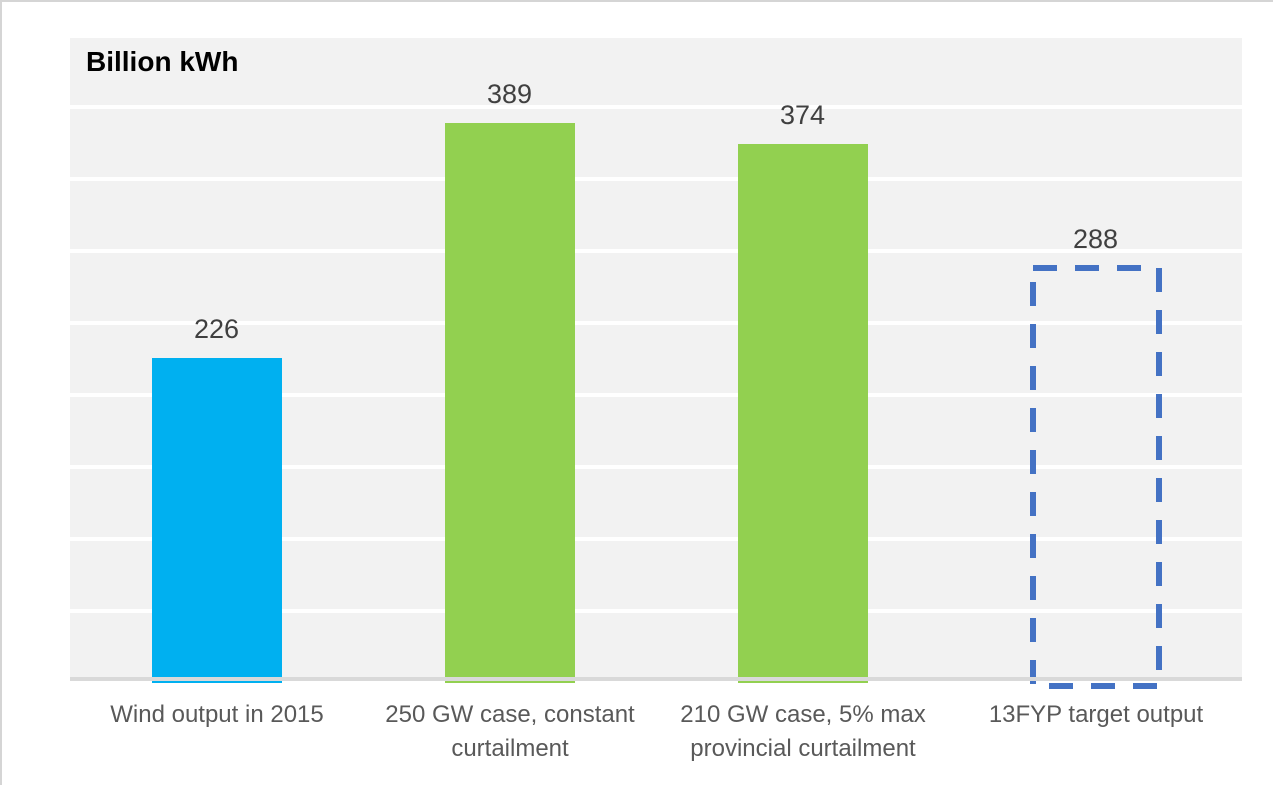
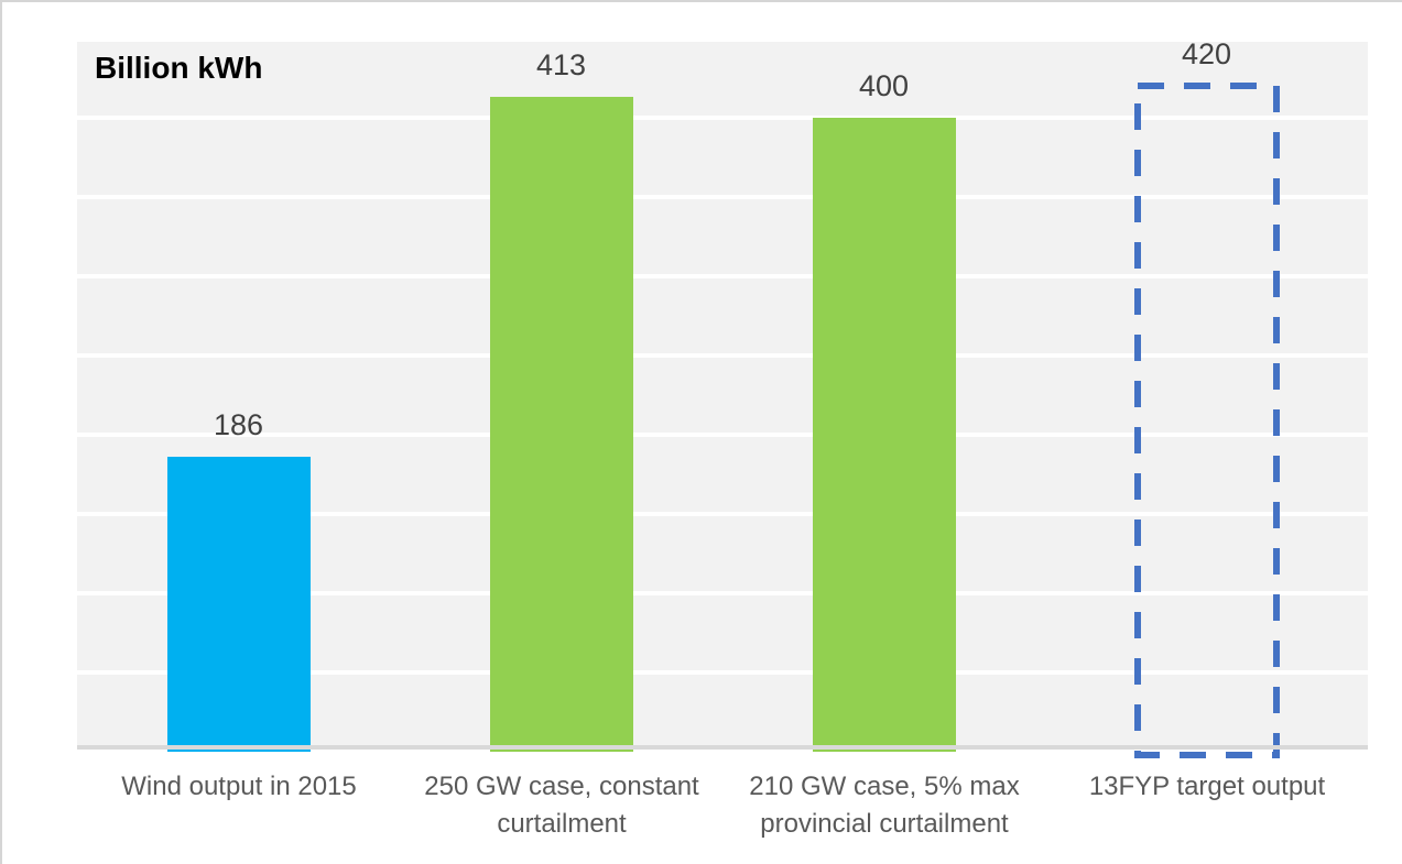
Wind output in 2015: 226 -> 186
250 GW case, constant curtailment: 389 -> 413
210 GW case, 5% max provincial curtailment: 374 -> 400
13FYP target output: 288 -> 420
